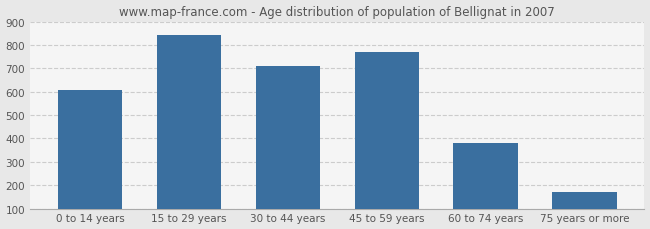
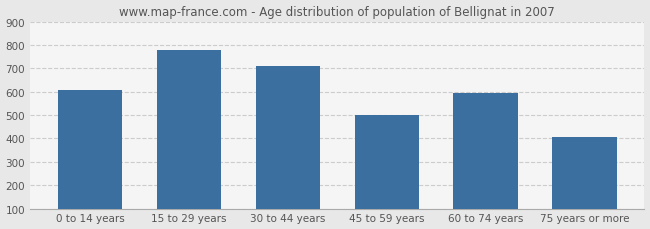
15 to 29 years: 843 -> 780
45 to 59 years: 768 -> 500
60 to 74 years: 380 -> 595
75 years or more: 173 -> 405
